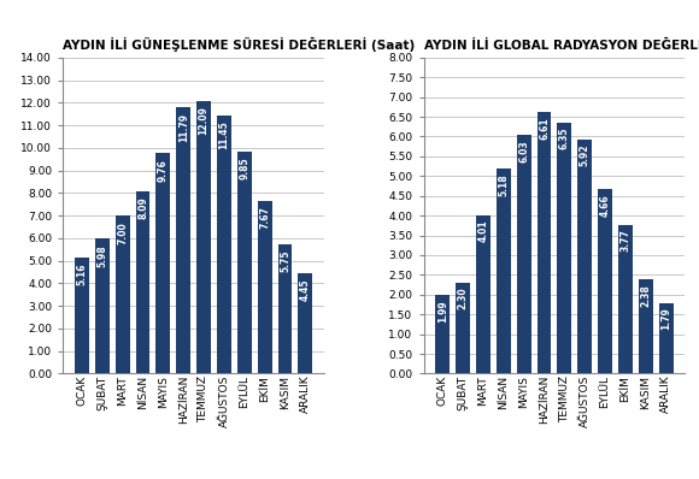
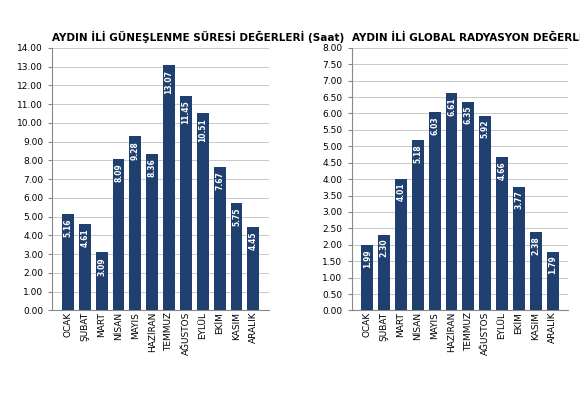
AYDIN İLİ GÜNEŞLENME SÜRESİ DEĞERLERİ (Saat)/ŞUBAT: 5.98 -> 4.61
AYDIN İLİ GÜNEŞLENME SÜRESİ DEĞERLERİ (Saat)/MART: 7.00 -> 3.09
AYDIN İLİ GÜNEŞLENME SÜRESİ DEĞERLERİ (Saat)/MAYIS: 9.76 -> 9.28
AYDIN İLİ GÜNEŞLENME SÜRESİ DEĞERLERİ (Saat)/HAZİRAN: 11.79 -> 8.36
AYDIN İLİ GÜNEŞLENME SÜRESİ DEĞERLERİ (Saat)/TEMMUZ: 12.09 -> 13.07
AYDIN İLİ GÜNEŞLENME SÜRESİ DEĞERLERİ (Saat)/EYLÜL: 9.85 -> 10.51
